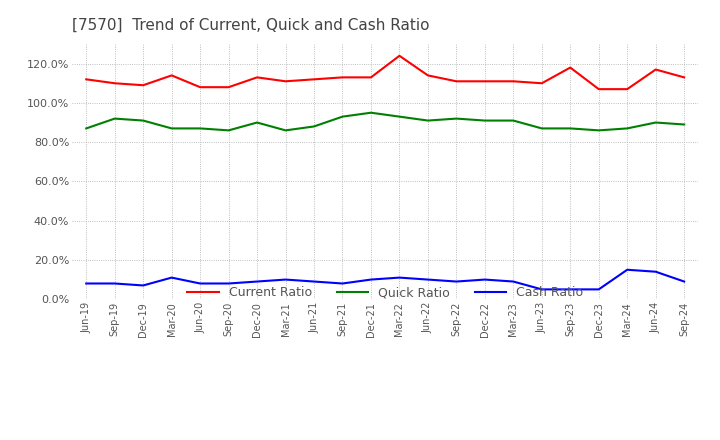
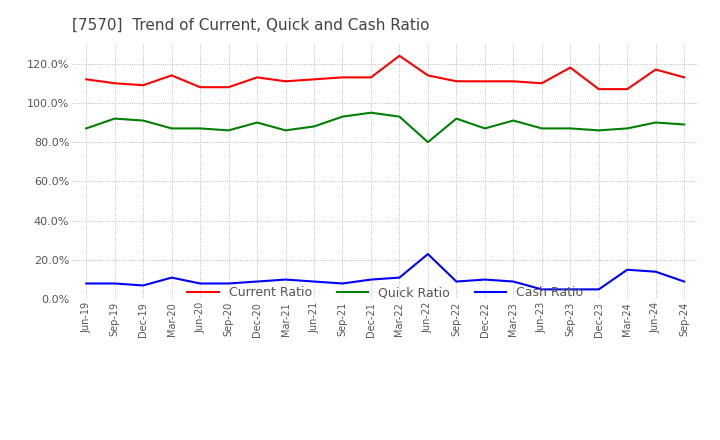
Quick Ratio/Jun-22: 91% -> 80%
Cash Ratio/Jun-22: 10% -> 23%
Quick Ratio/Dec-22: 91% -> 87%
